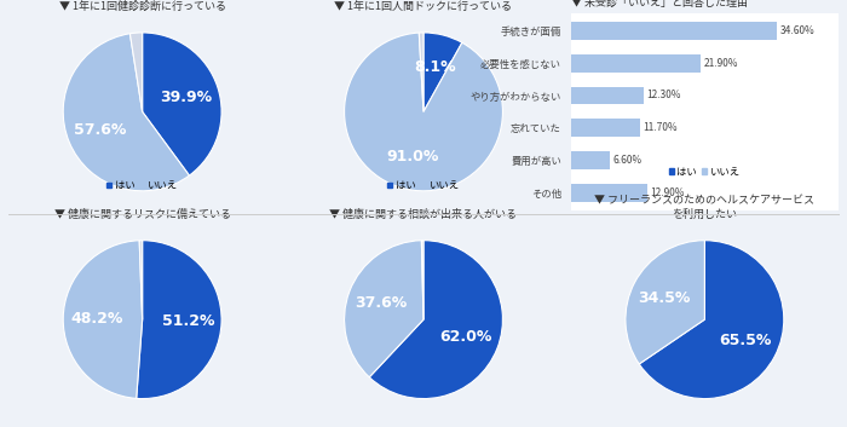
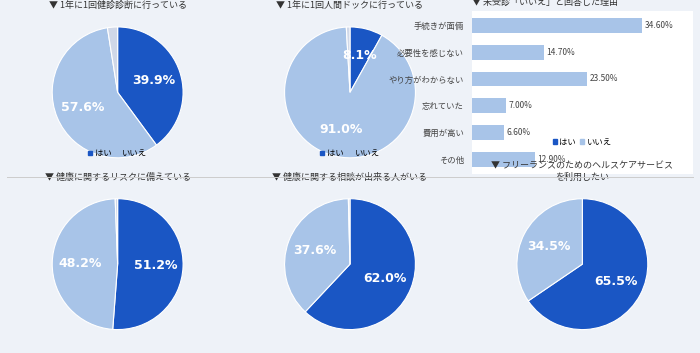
必要性を感じない: 21.90% -> 14.70%
やり方がわからない: 12.30% -> 23.50%
忘れていた: 11.70% -> 7.00%
